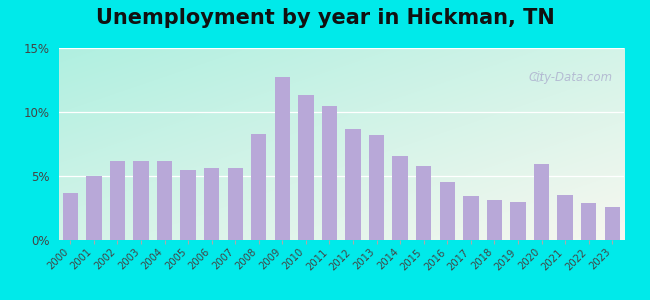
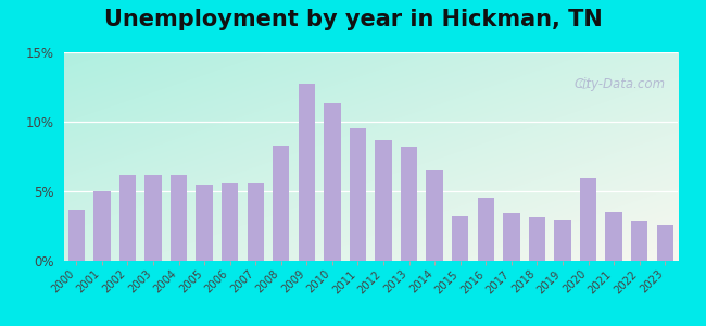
2011: 10.5% -> 9.5%
2015: 5.8% -> 3.2%
